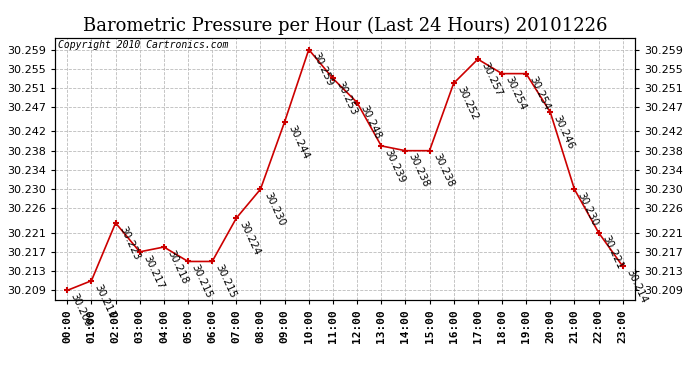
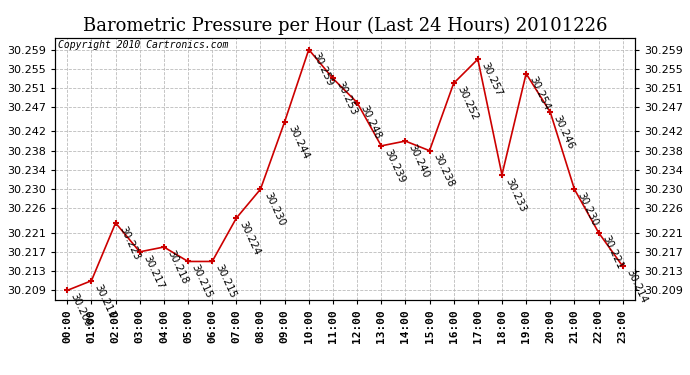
14:00: 30.238 -> 30.240
18:00: 30.254 -> 30.233
